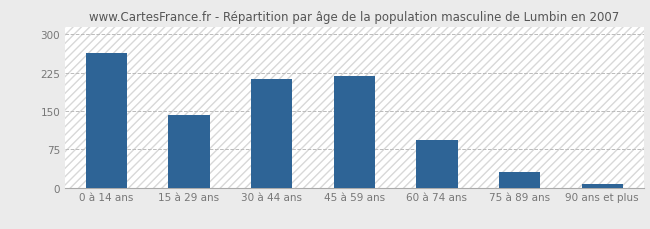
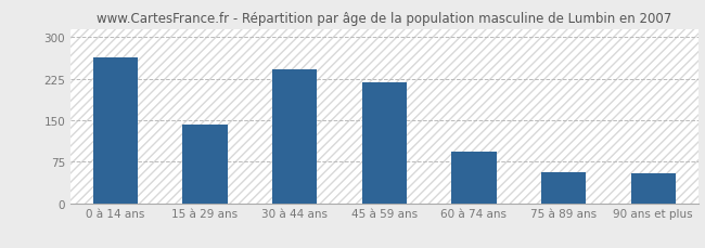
30 à 44 ans: 213 -> 242
75 à 89 ans: 30 -> 56
90 ans et plus: 7 -> 54
